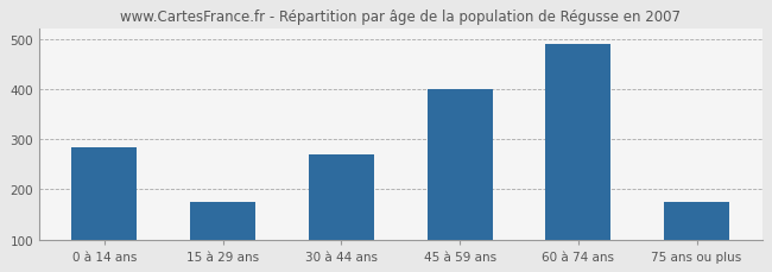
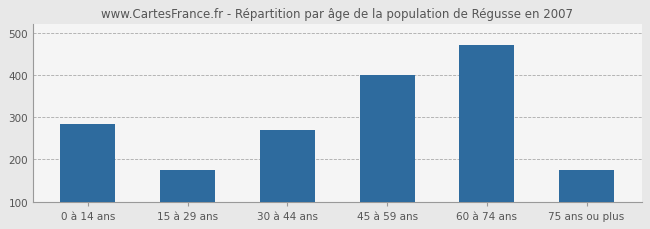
60 à 74 ans: 490 -> 470
